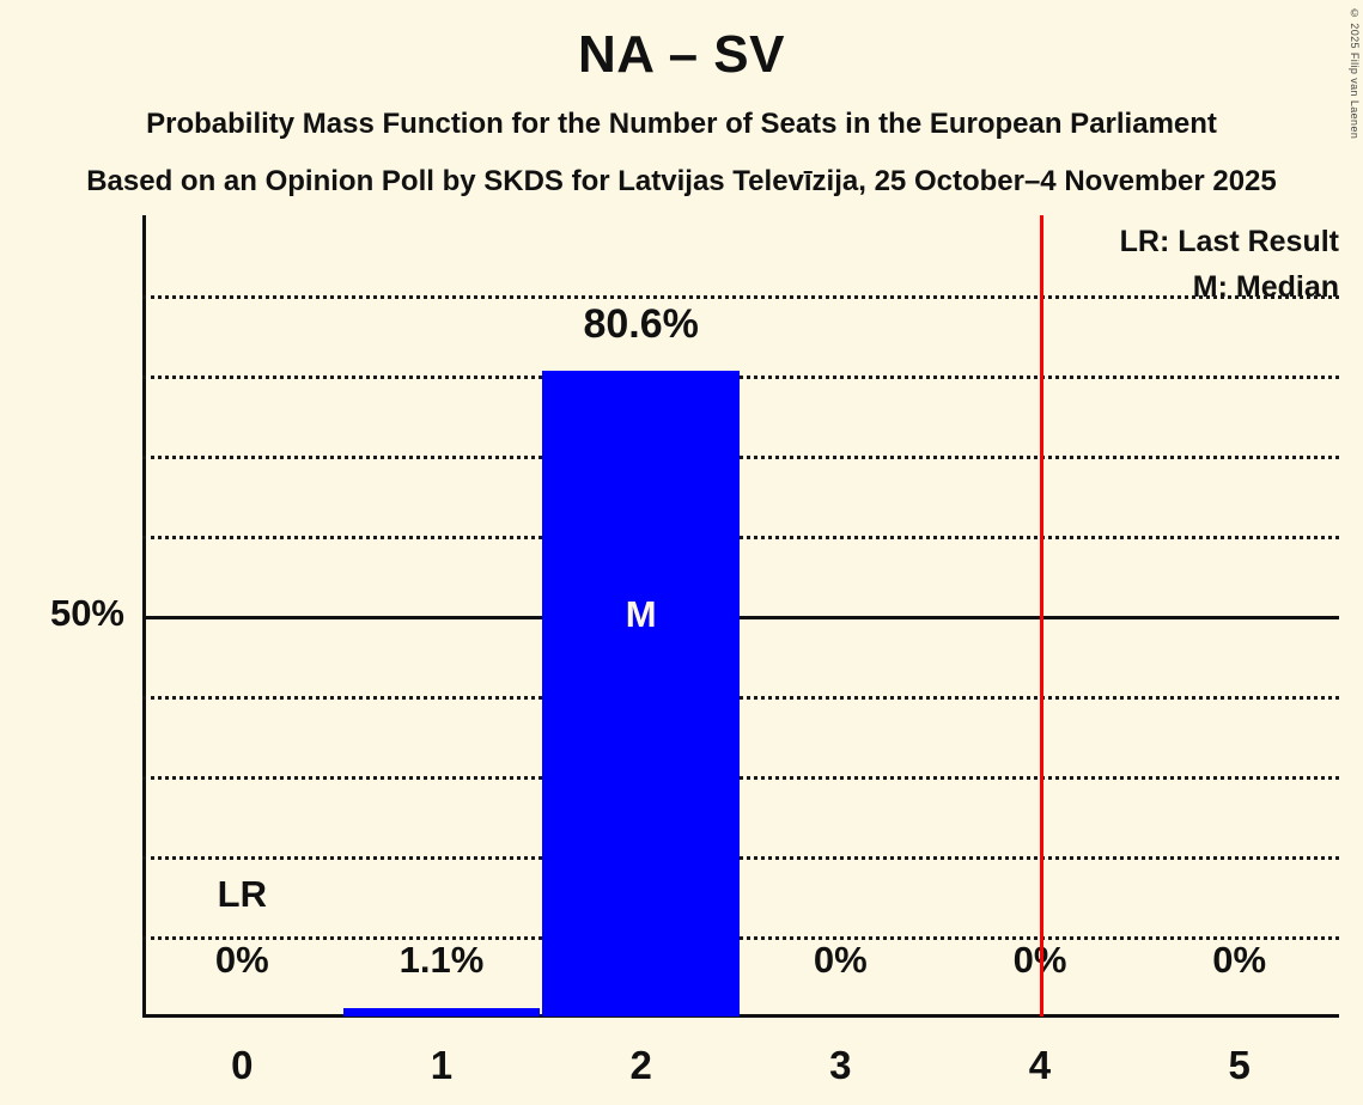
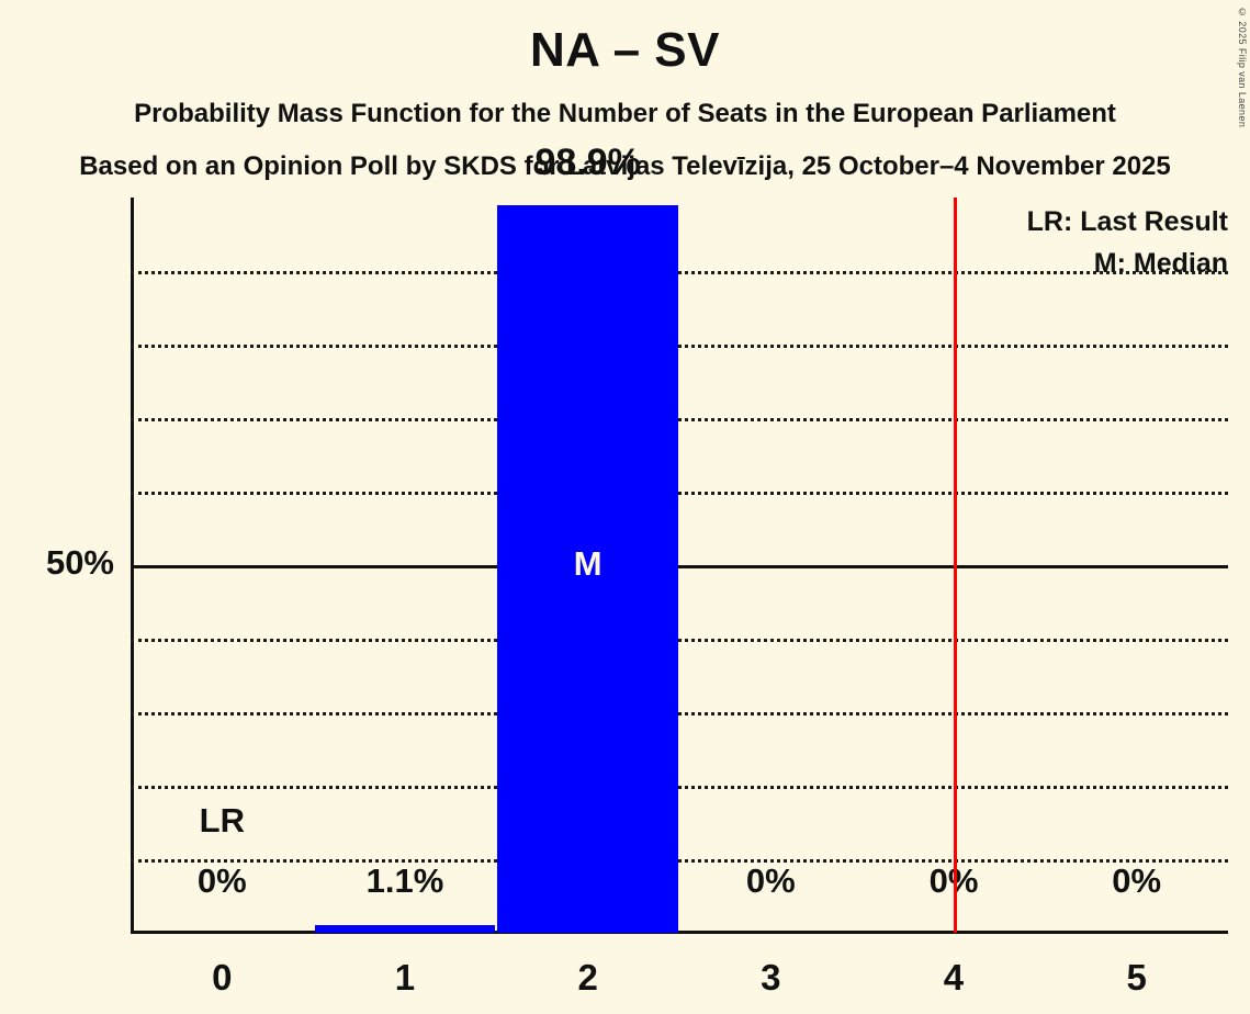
2: 80.6% -> 98.9%
